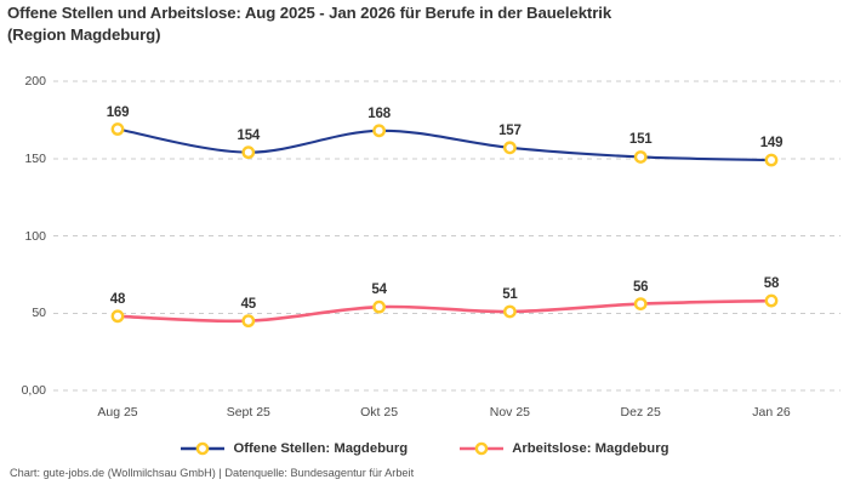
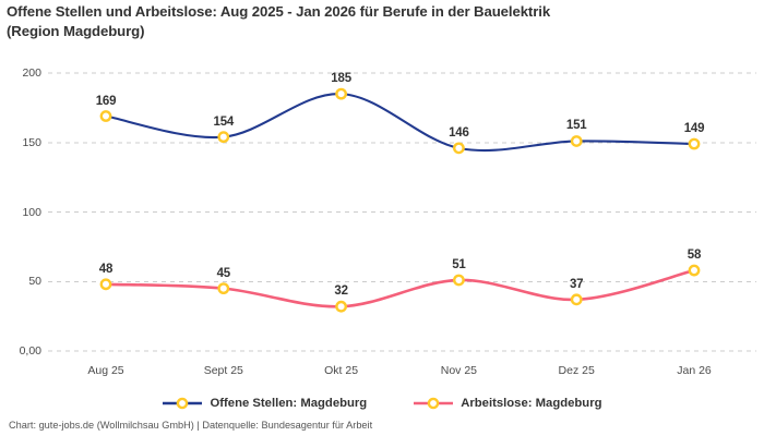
Offene Stellen: Magdeburg/Okt 25: 168 -> 185
Arbeitslose: Magdeburg/Okt 25: 54 -> 32
Offene Stellen: Magdeburg/Nov 25: 157 -> 146
Arbeitslose: Magdeburg/Dez 25: 56 -> 37
